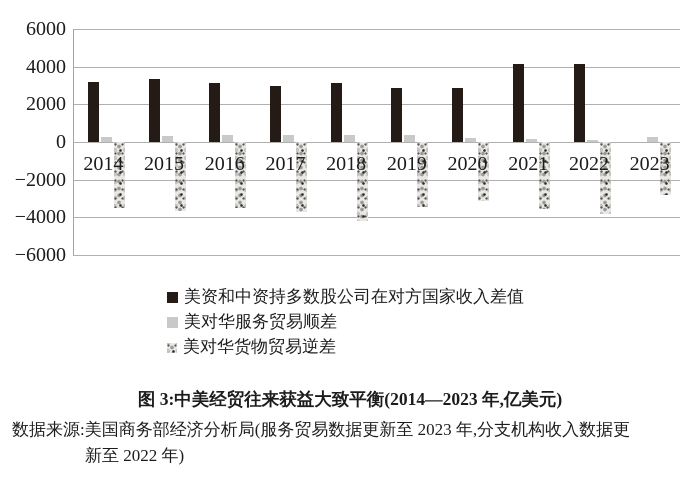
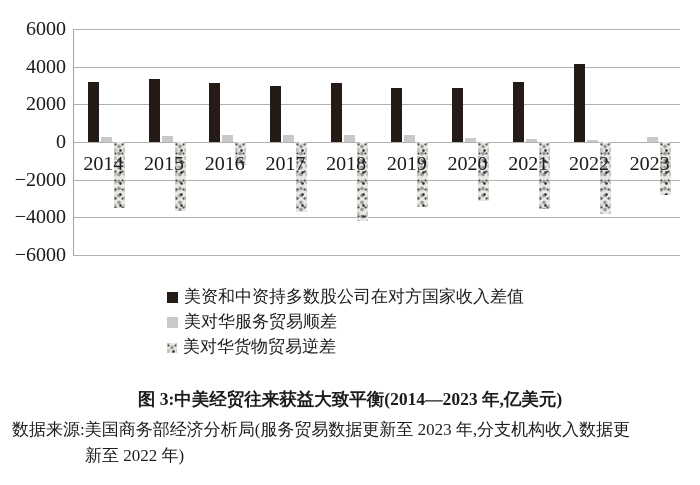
美对华货物贸易逆差/2016: -3500 -> -1200
美资和中资持多数股公司在对方国家收入差值/2021: 4100 -> 3200
